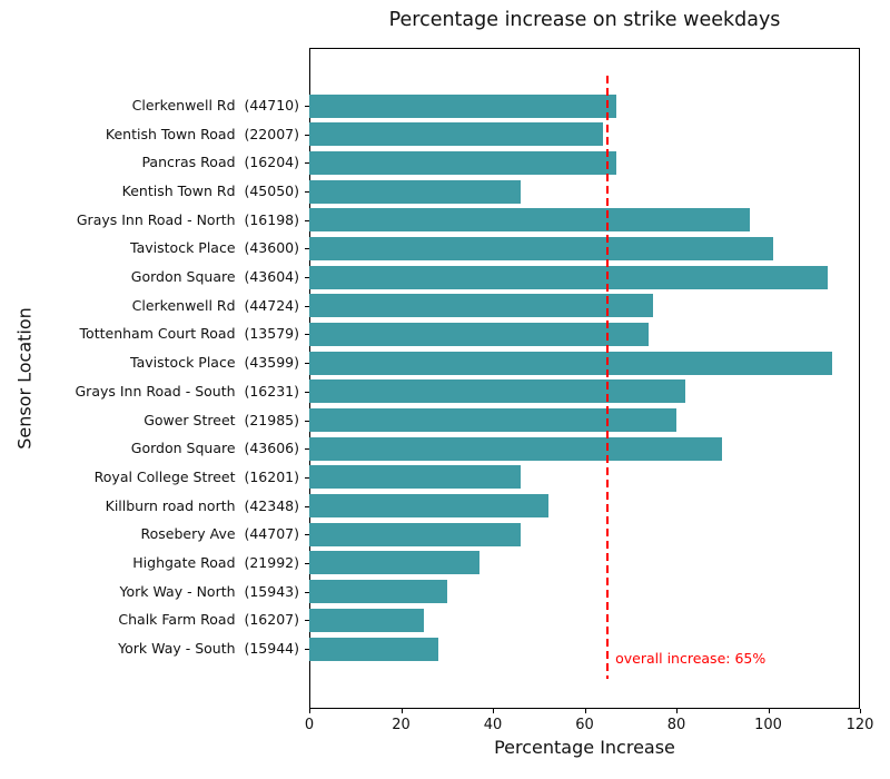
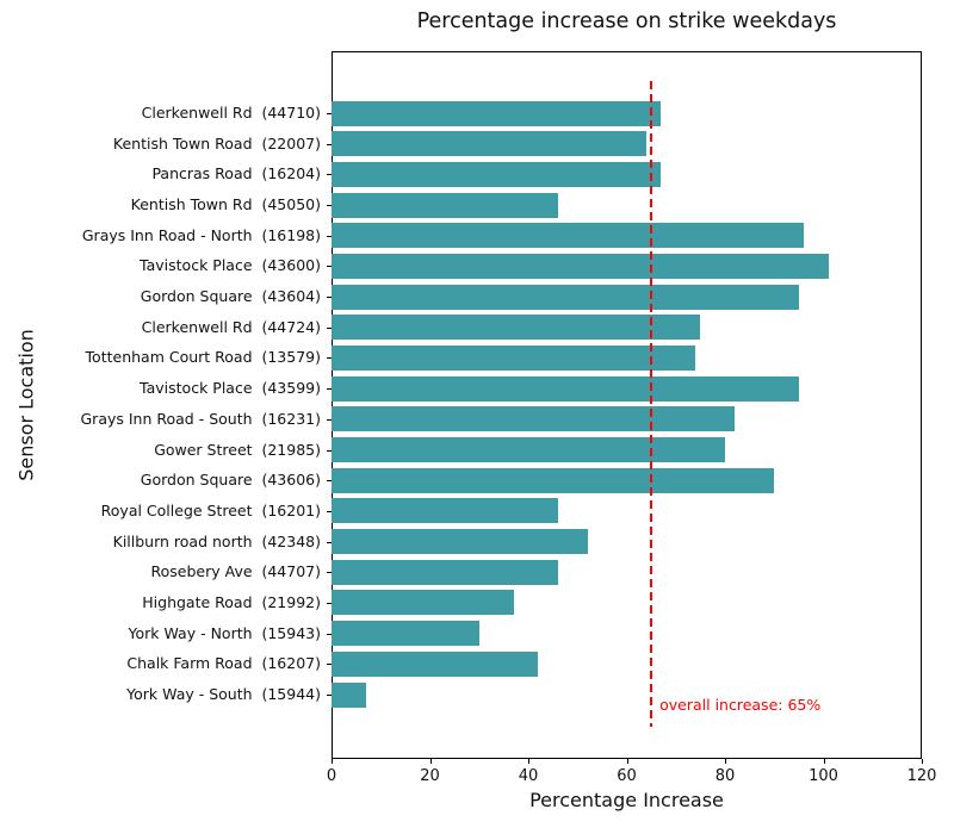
Gordon Square (43604): 113 -> 95
Tavistock Place (43599): 114 -> 95
Chalk Farm Road (16207): 25 -> 42
York Way - South (15944): 28 -> 7
